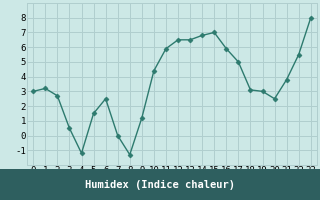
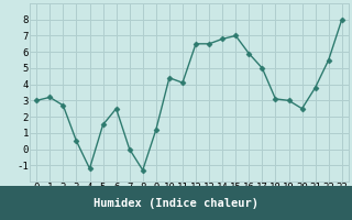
11: 5.9 -> 4.1
